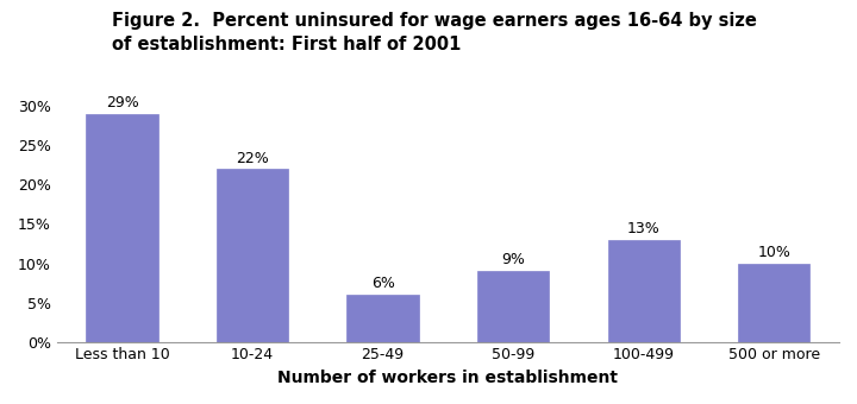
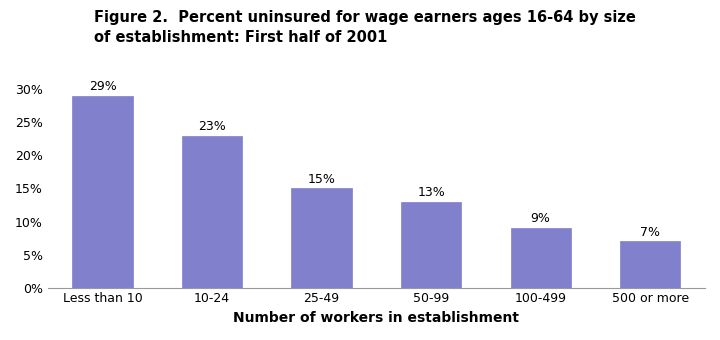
10-24: 22% -> 23%
25-49: 6% -> 15%
50-99: 9% -> 13%
100-499: 13% -> 9%
500 or more: 10% -> 7%
